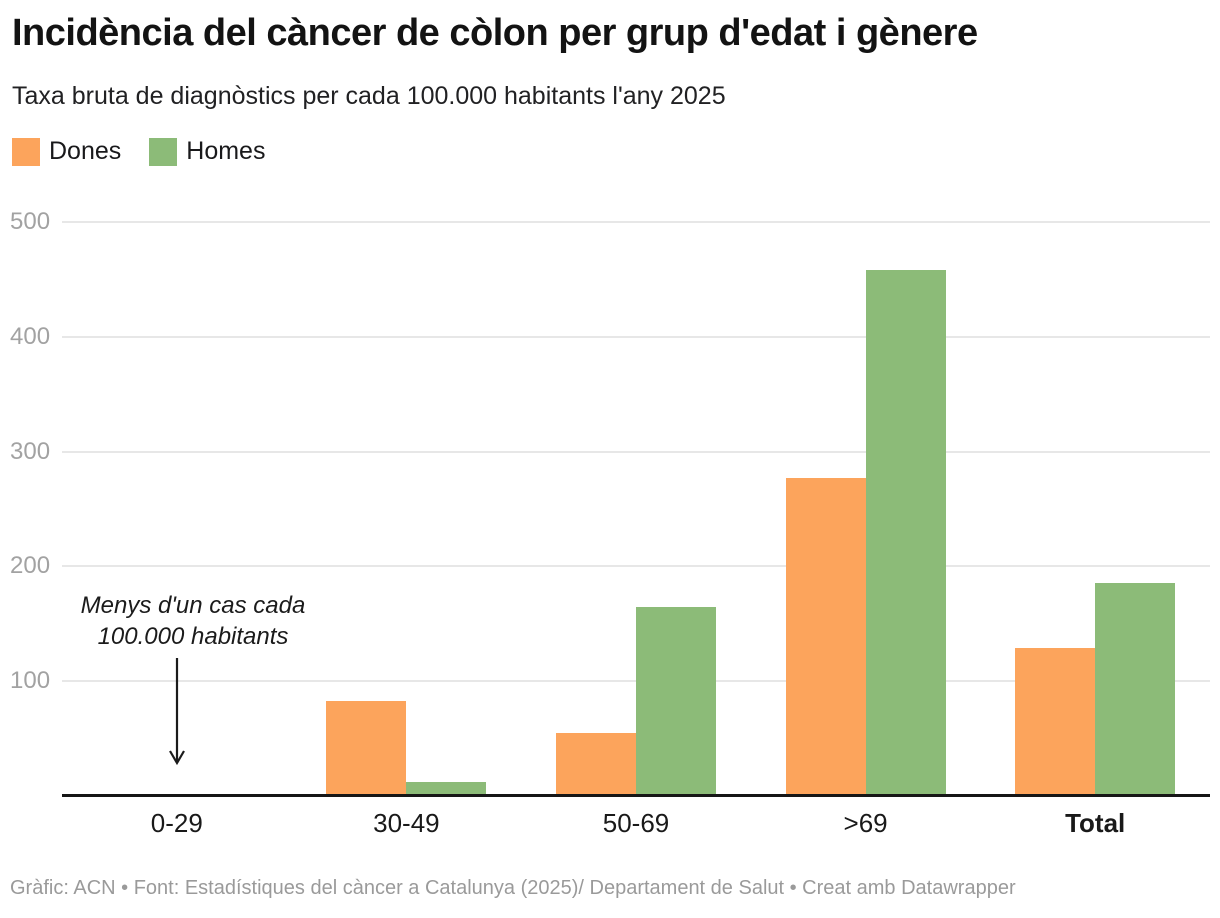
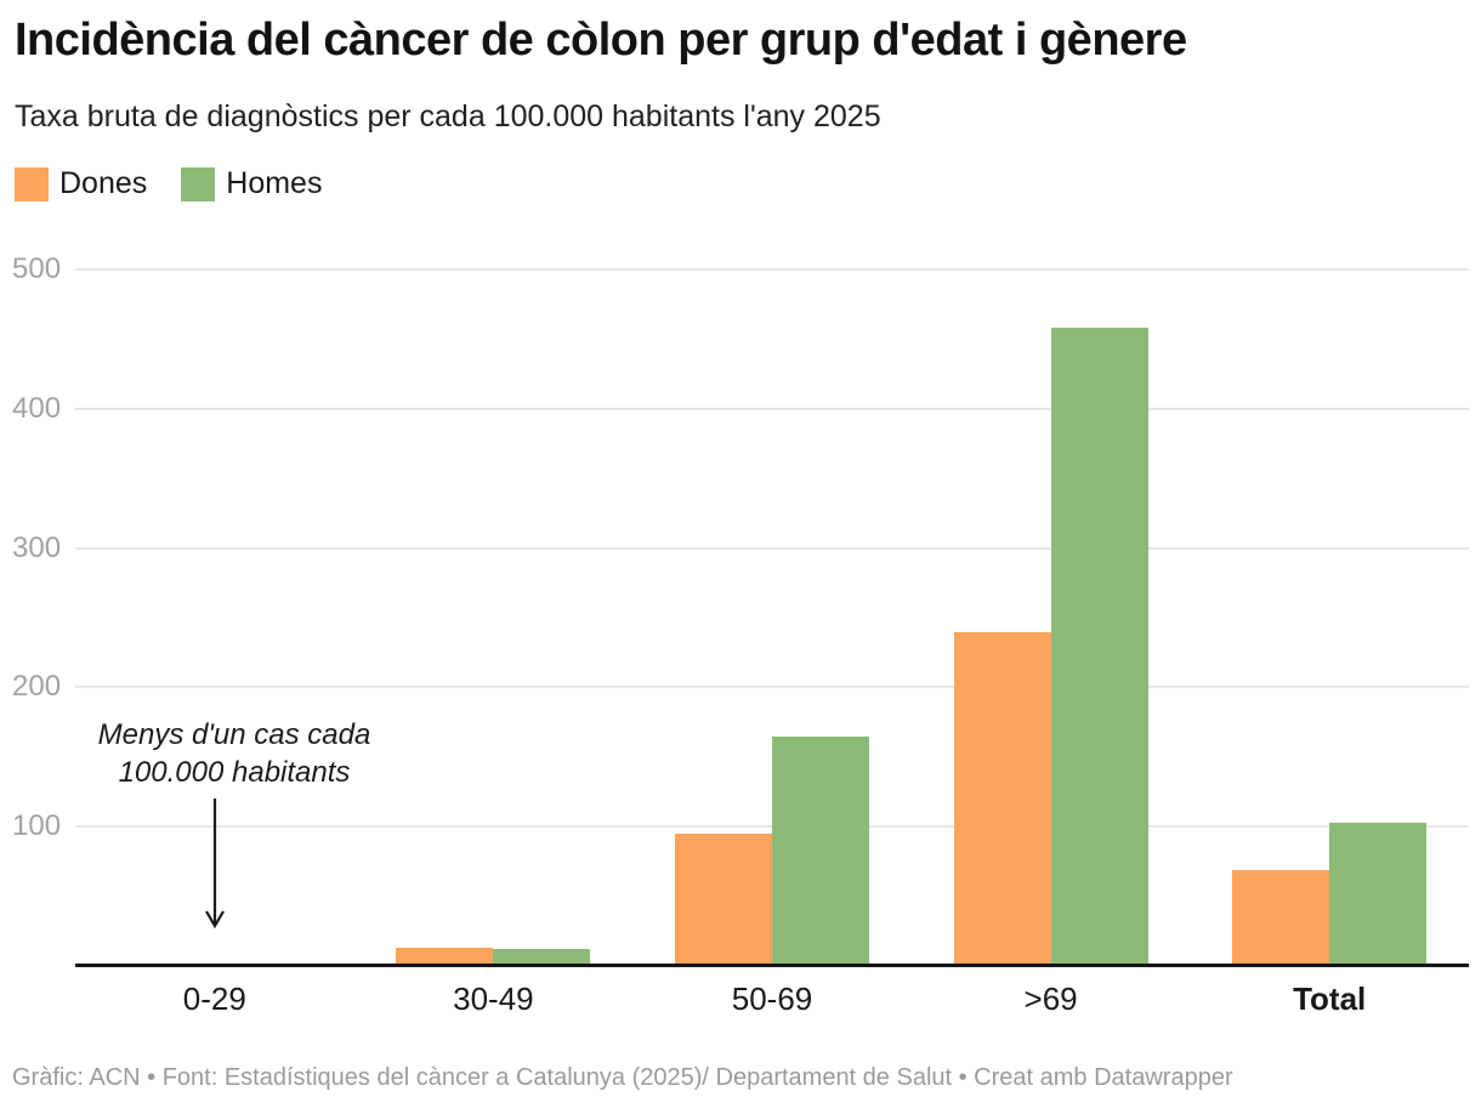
Dones/30-49: 82 -> 12
Dones/50-69: 54 -> 94
Dones/>69: 276 -> 239
Dones/Total: 128 -> 68
Homes/Total: 185 -> 102
